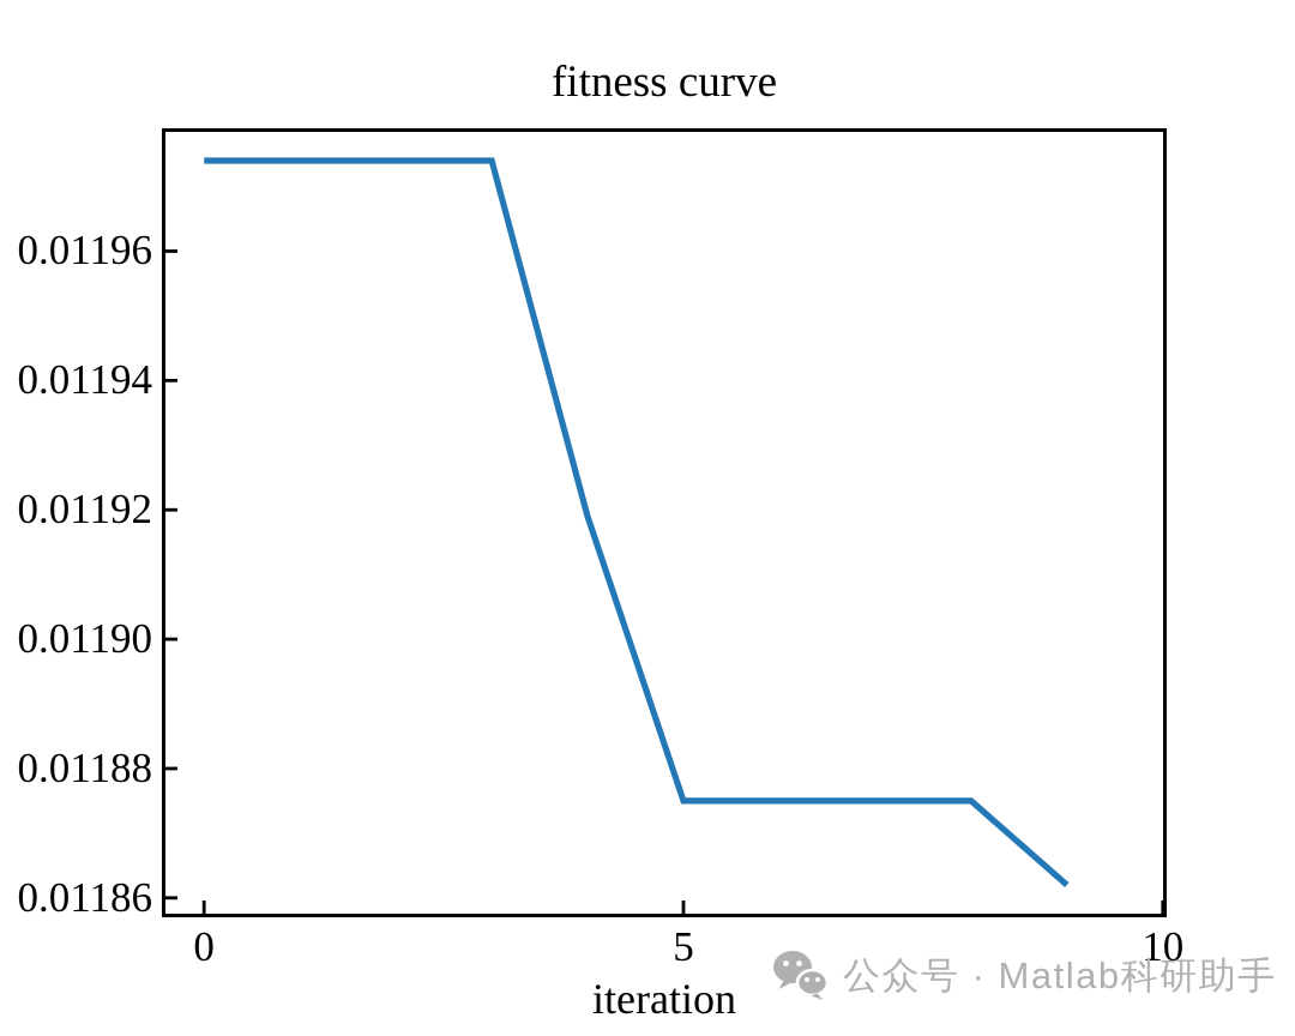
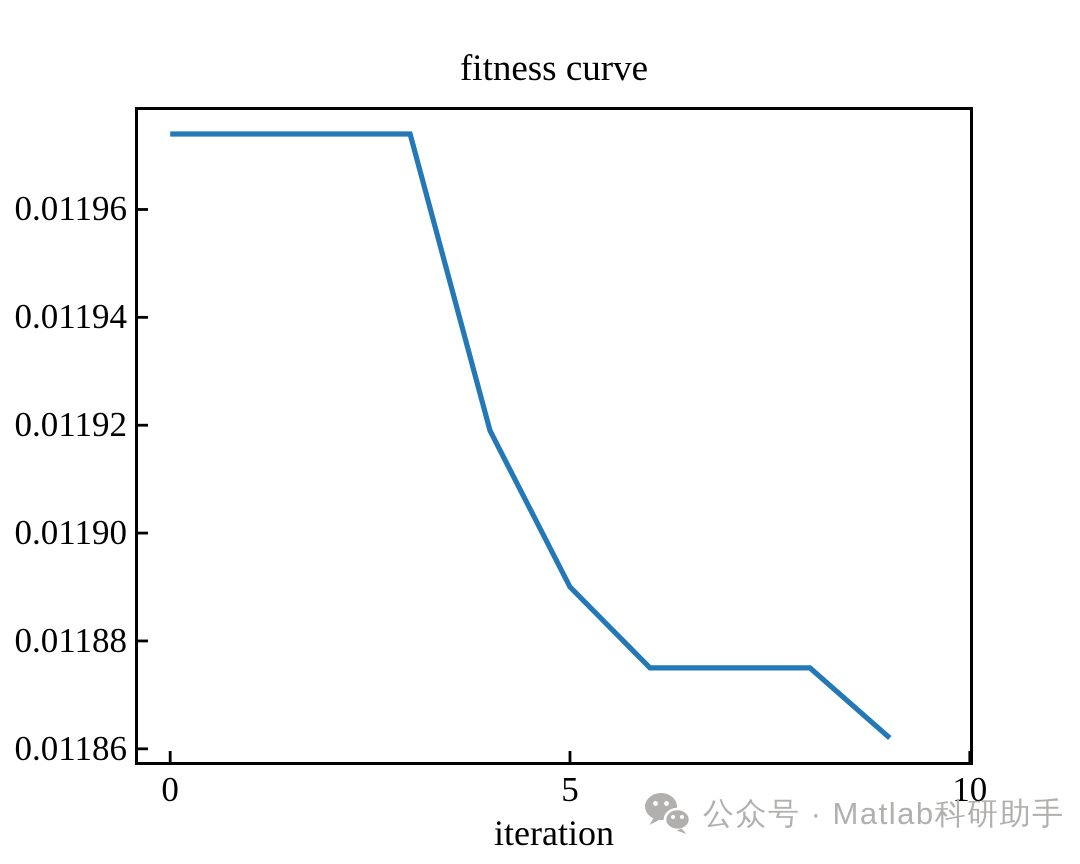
5: 0.011875 -> 0.011890
